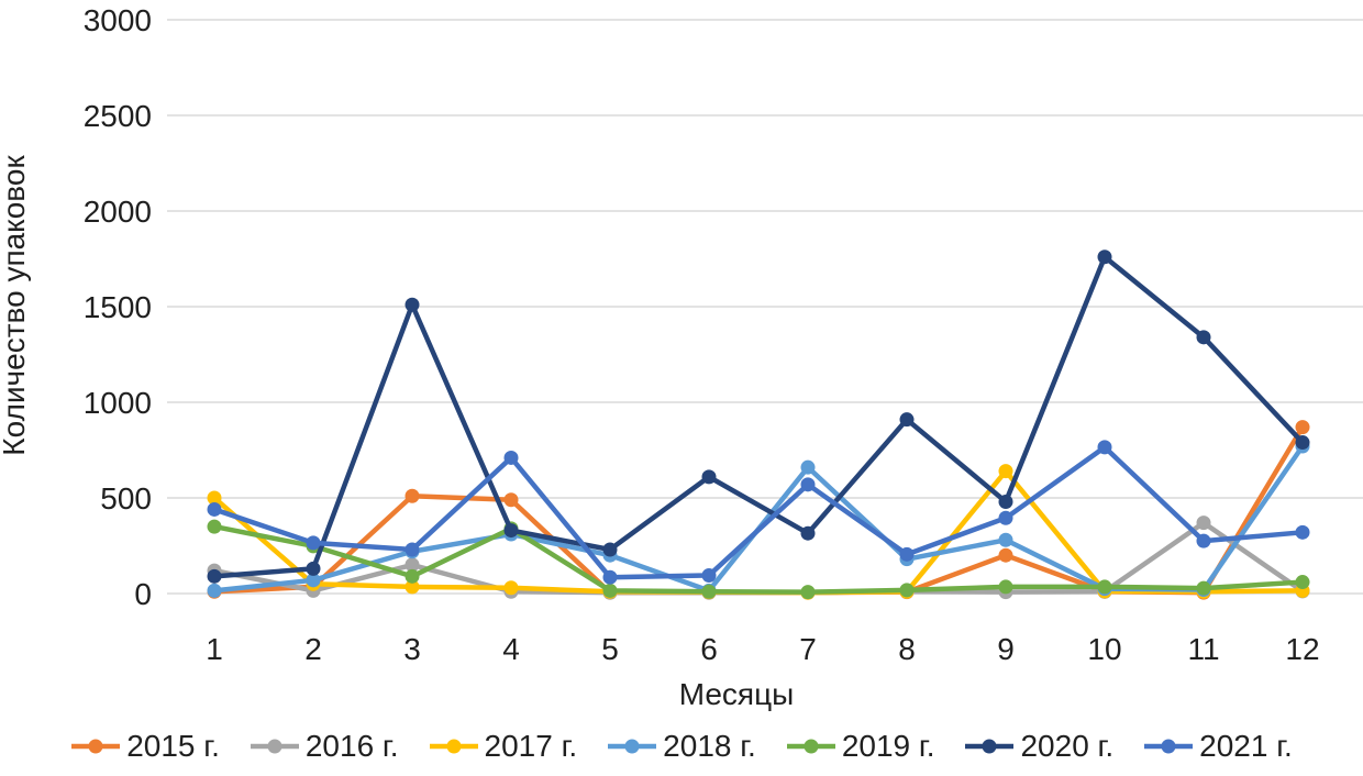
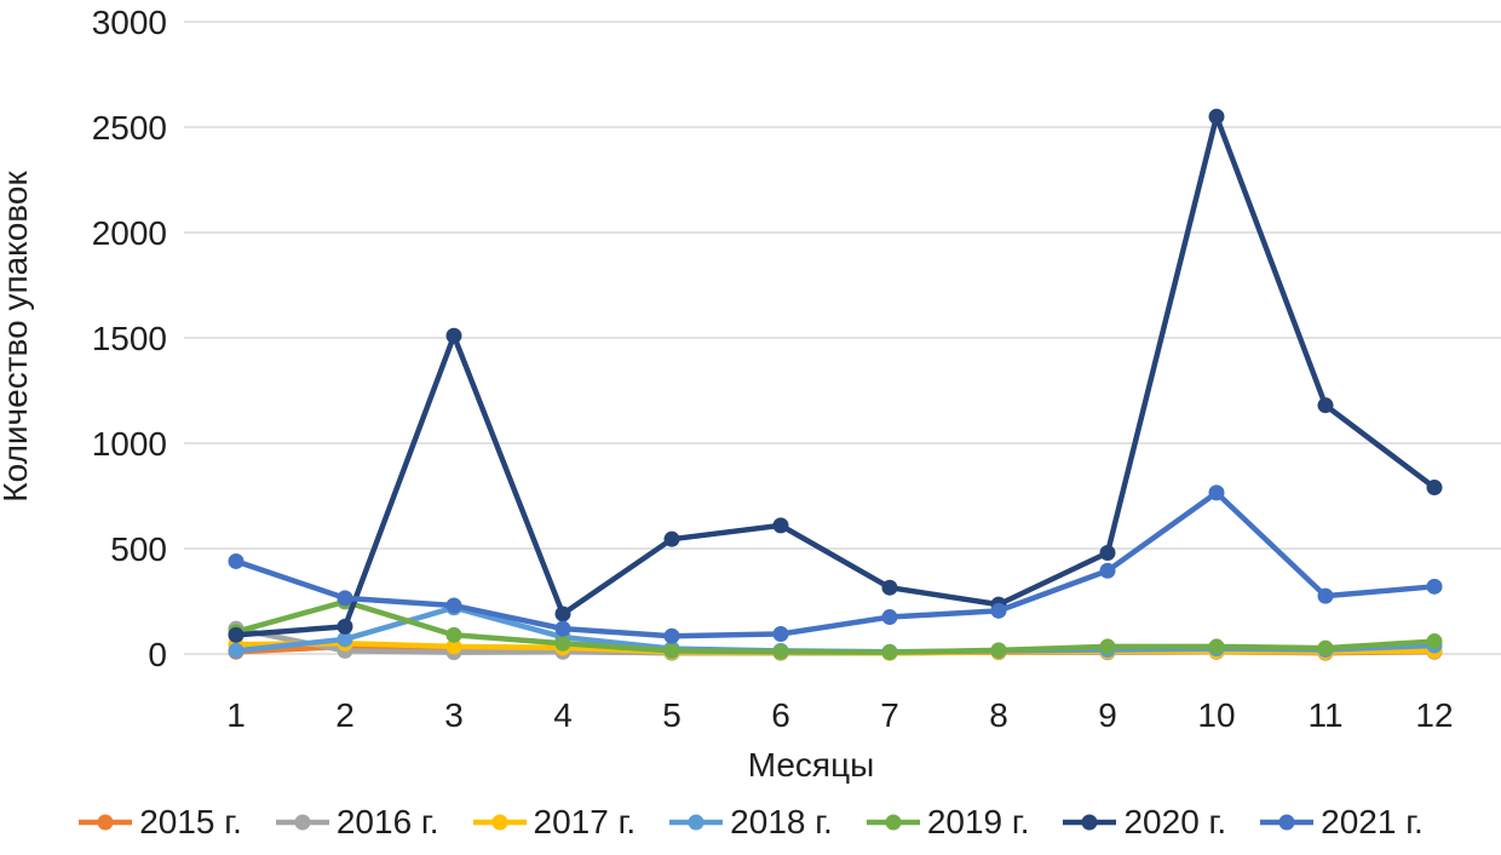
2017 г./1: 500 -> 40
2019 г./1: 350 -> 100
2015 г./3: 510 -> 20
2016 г./3: 150 -> 10
2015 г./4: 490 -> 10
2018 г./4: 310 -> 80
2019 г./4: 340 -> 50
2020 г./4: 330 -> 190
2021 г./4: 710 -> 120
2018 г./5: 200 -> 20
2020 г./5: 230 -> 540
2018 г./7: 660 -> 10
2021 г./7: 570 -> 180
2018 г./8: 180 -> 20
2020 г./8: 910 -> 240
2015 г./9: 200 -> 10
2017 г./9: 640 -> 10
2018 г./9: 280 -> 20
2020 г./10: 1760 -> 2550
2016 г./11: 370 -> 10
2020 г./11: 1340 -> 1180
2015 г./12: 870 -> 10
2018 г./12: 770 -> 40
